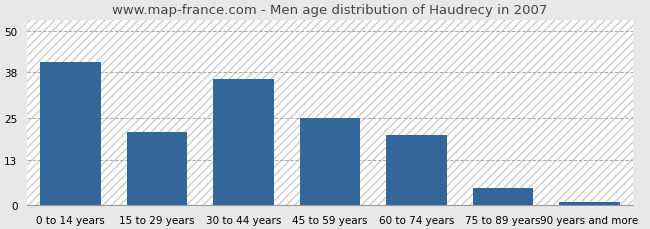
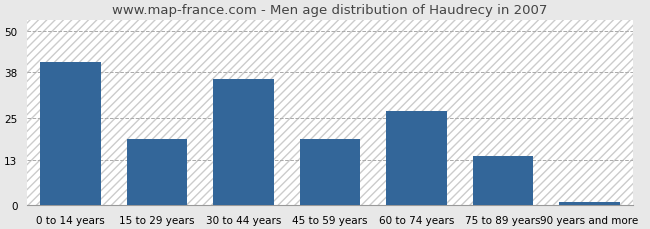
15 to 29 years: 21 -> 19
45 to 59 years: 25 -> 19
60 to 74 years: 20 -> 27
75 to 89 years: 5 -> 14
